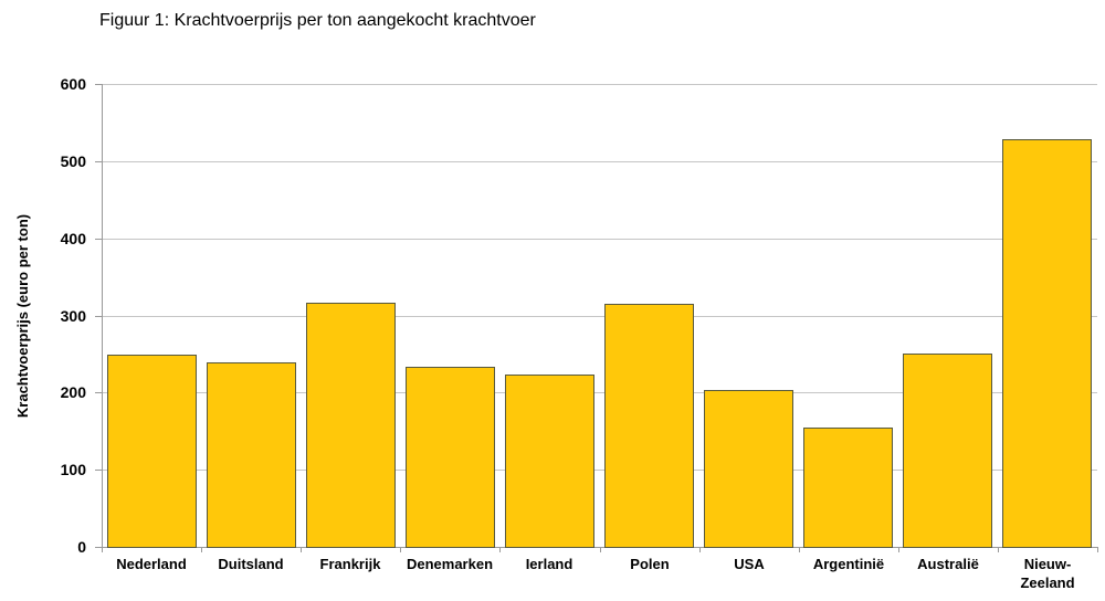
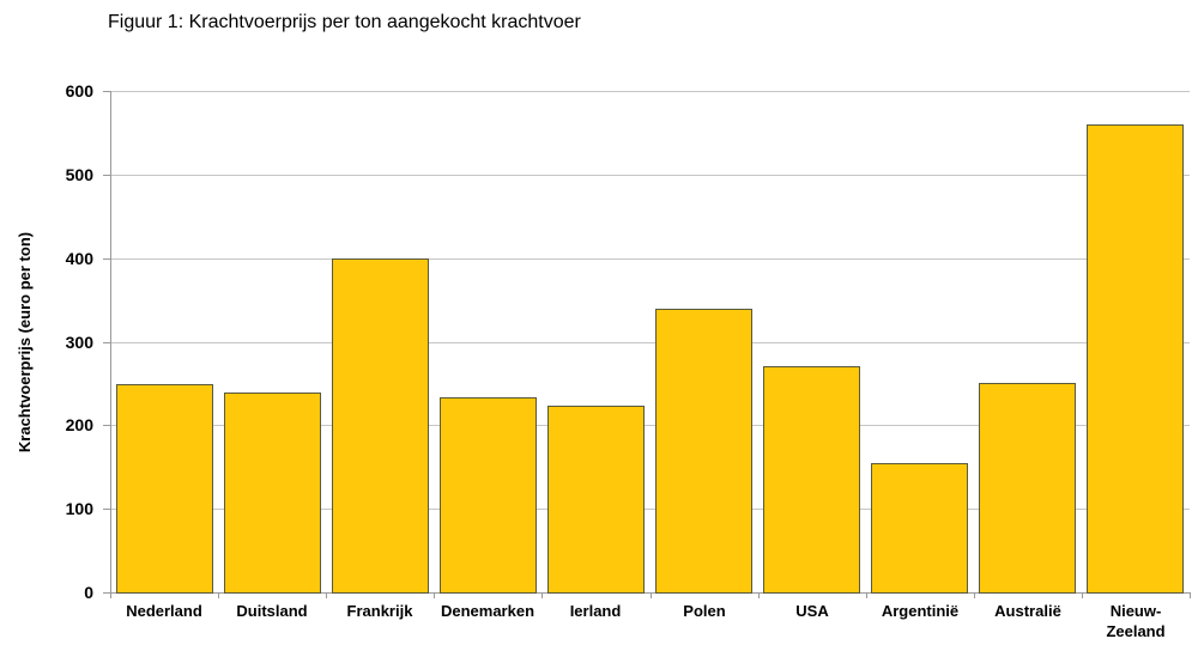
Frankrijk: 320 -> 400
Polen: 320 -> 340
USA: 200 -> 270
Nieuw-Zeeland: 530 -> 560
